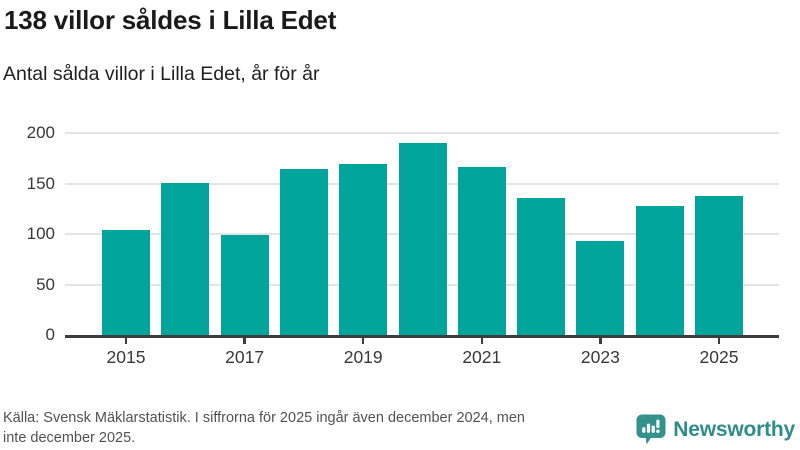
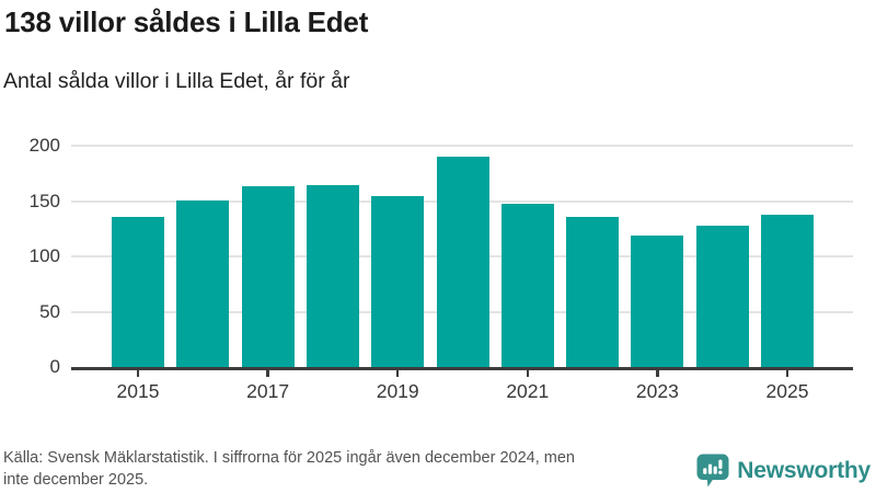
2015: 104 -> 136
2017: 99 -> 163
2019: 169 -> 154
2021: 166 -> 148
2023: 93 -> 119
